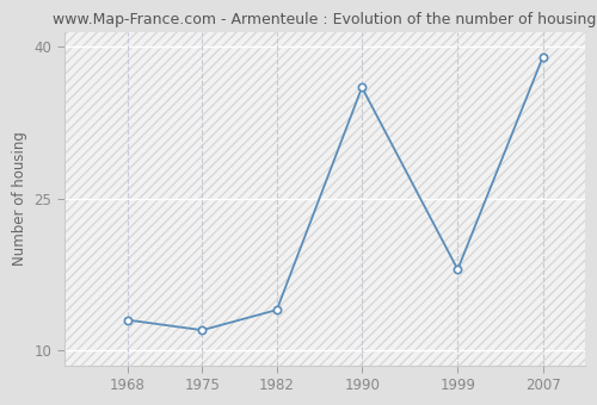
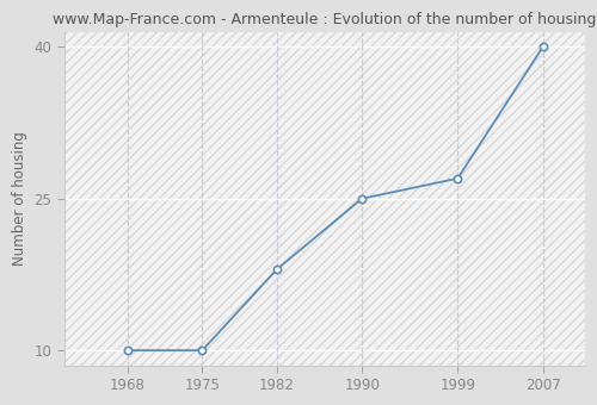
1968: 13 -> 10
1975: 12 -> 10
1982: 14 -> 18
1990: 36 -> 25
1999: 18 -> 27
2007: 39 -> 40
